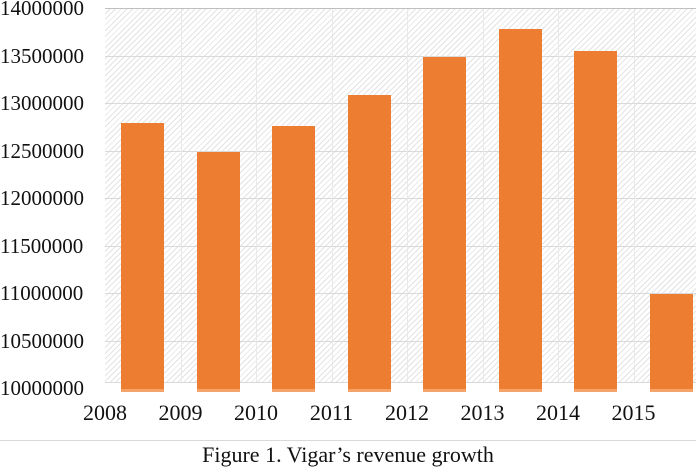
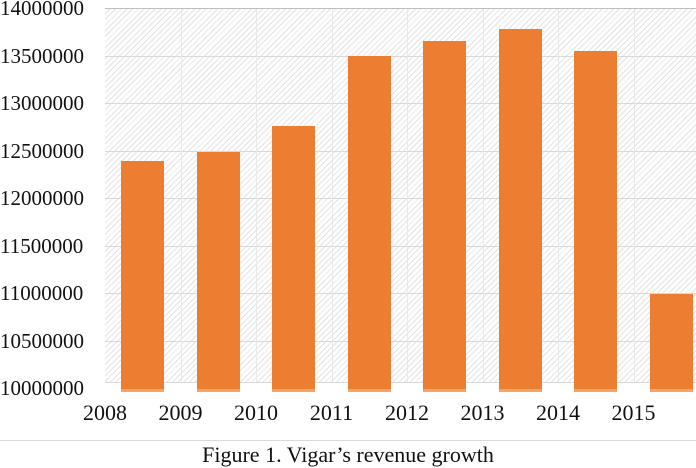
2008: 12800000 -> 12400000
2011: 13100000 -> 13500000
2012: 13500000 -> 13700000
